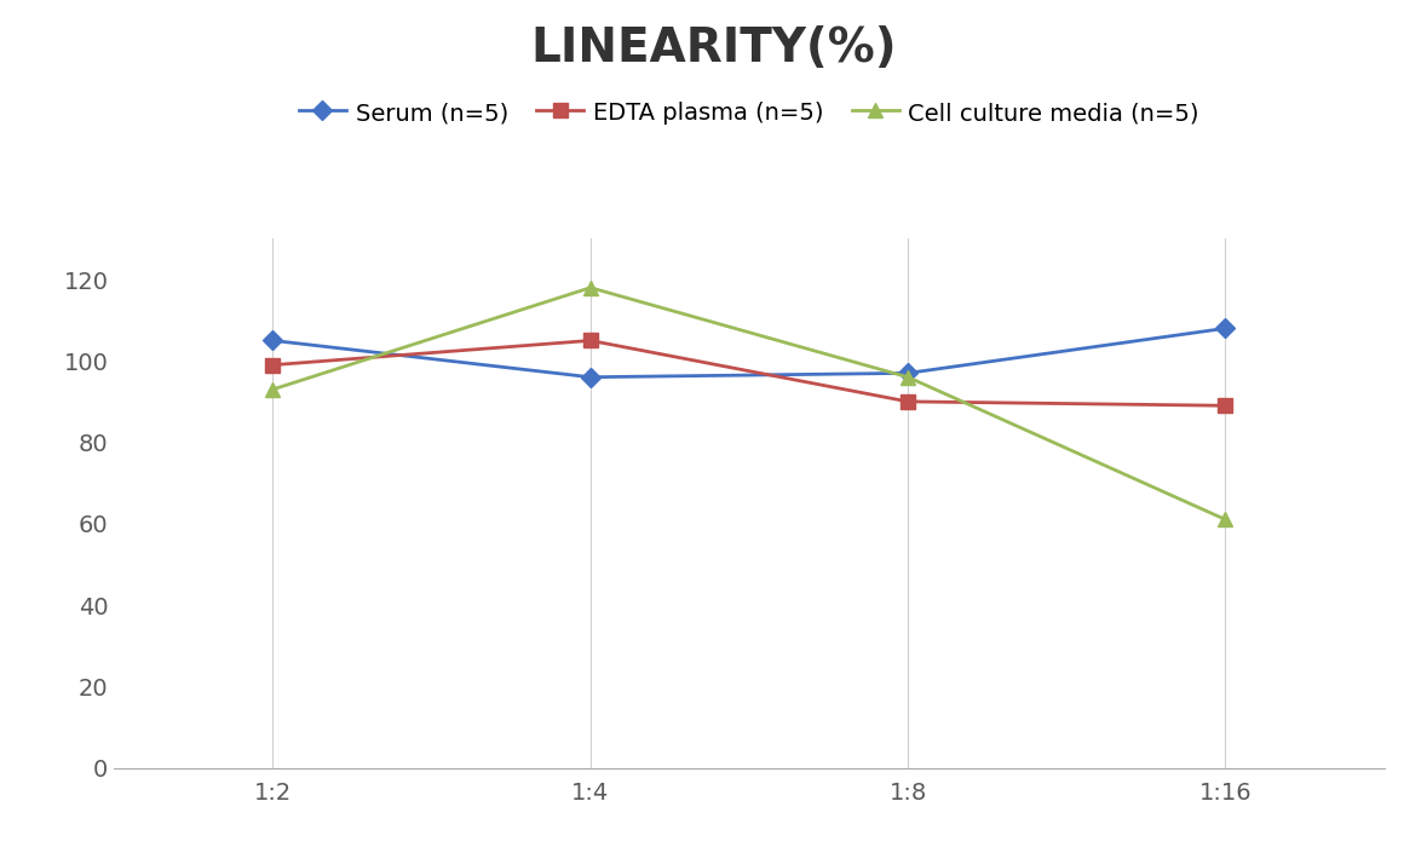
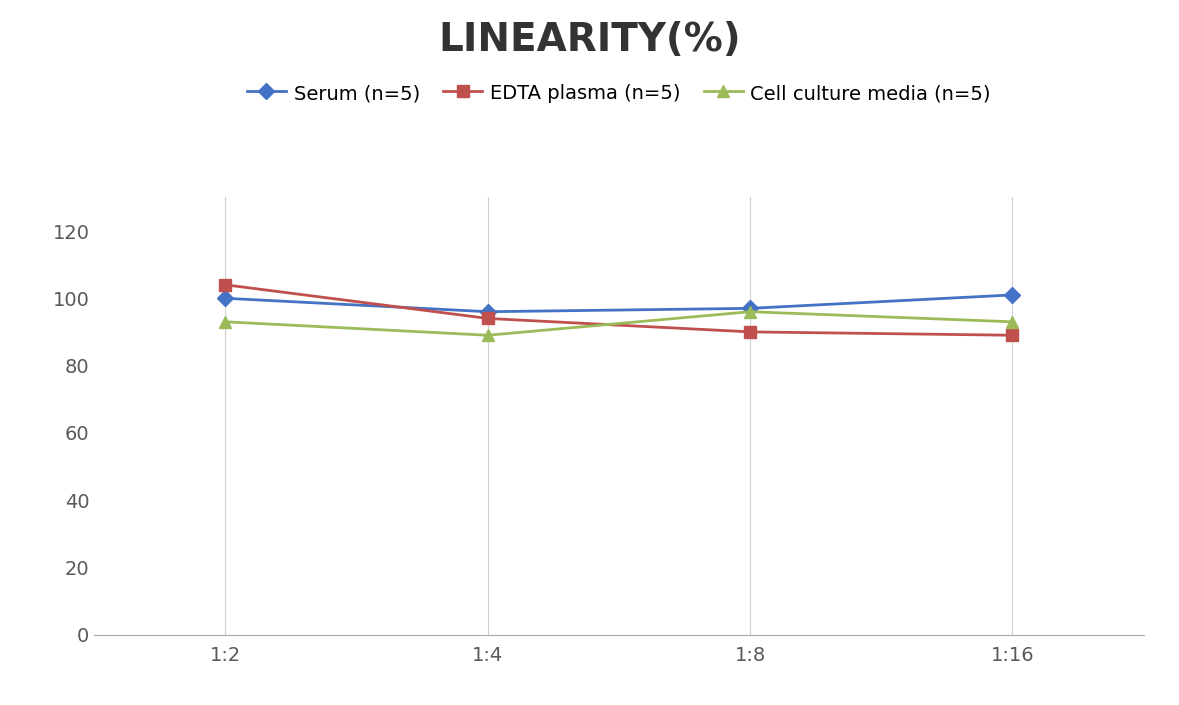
Serum (n=5)/1:2: 105 -> 100
EDTA plasma (n=5)/1:2: 99 -> 104
EDTA plasma (n=5)/1:4: 105 -> 94
Cell culture media (n=5)/1:4: 118 -> 89
Serum (n=5)/1:16: 108 -> 101
Cell culture media (n=5)/1:16: 61 -> 93
